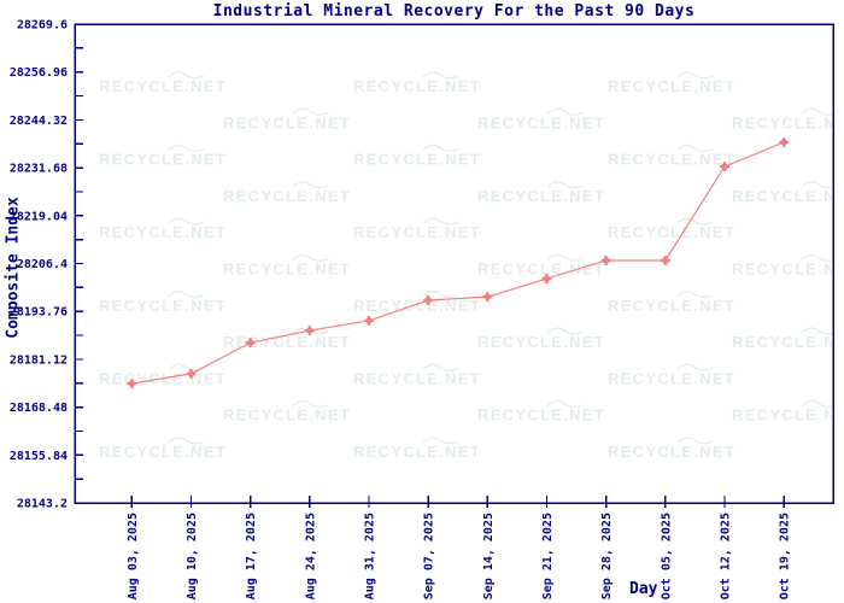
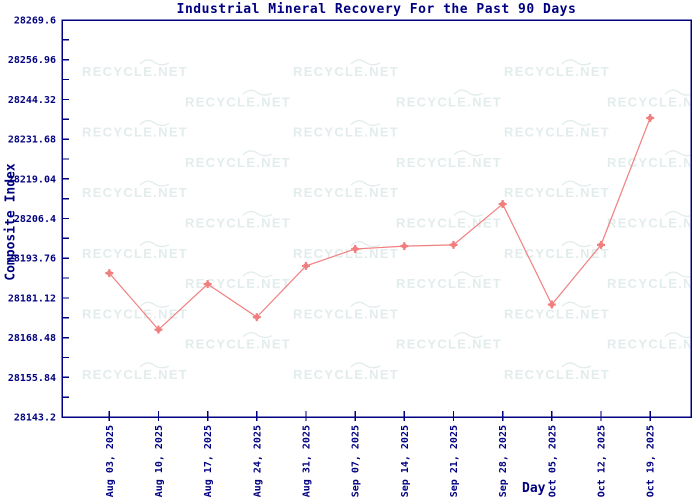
Aug 03, 2025: 28175 -> 28189
Aug 10, 2025: 28177 -> 28171
Aug 24, 2025: 28189 -> 28175
Sep 21, 2025: 28202 -> 28198
Sep 28, 2025: 28207 -> 28211
Oct 05, 2025: 28207 -> 28179
Oct 12, 2025: 28232 -> 28198
